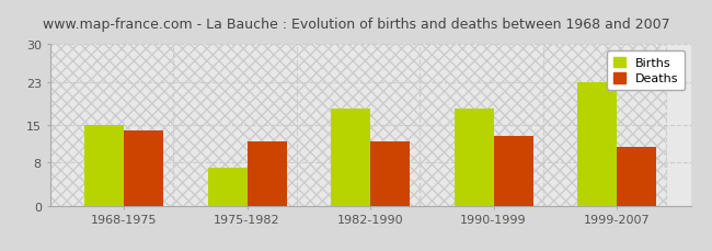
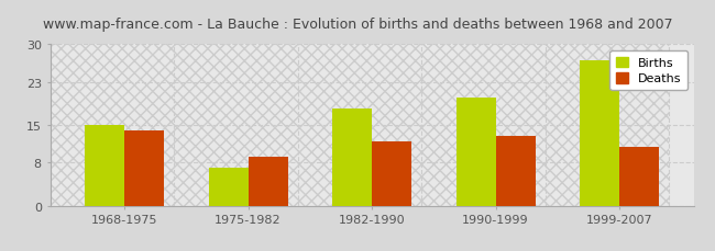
Deaths/1975-1982: 12 -> 9
Births/1990-1999: 18 -> 20
Births/1999-2007: 23 -> 27
